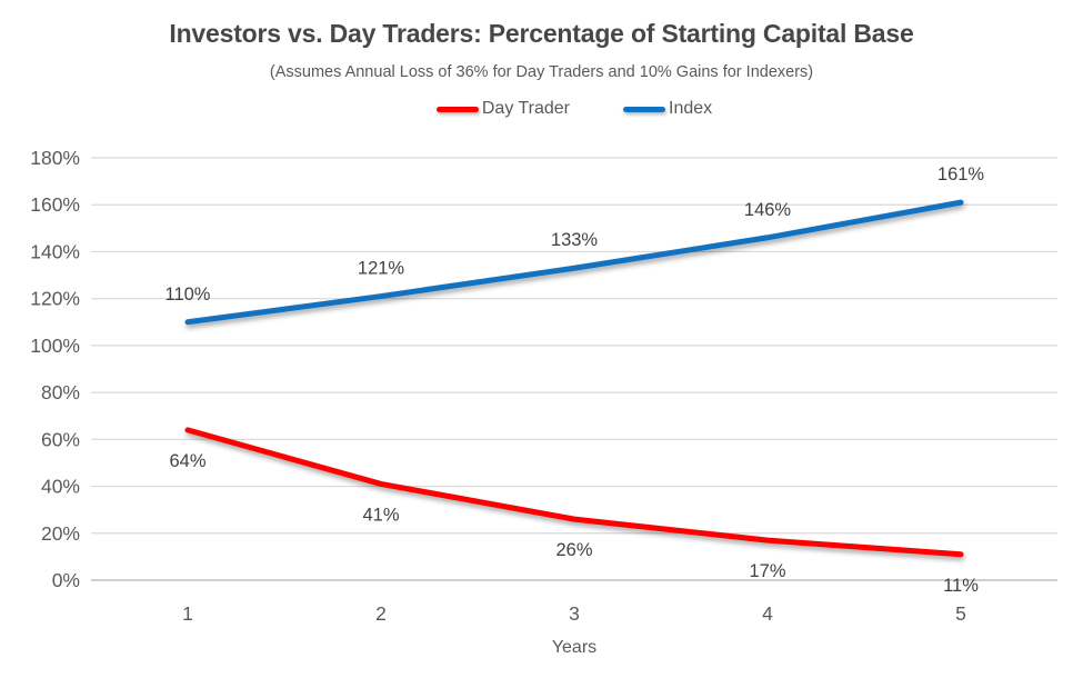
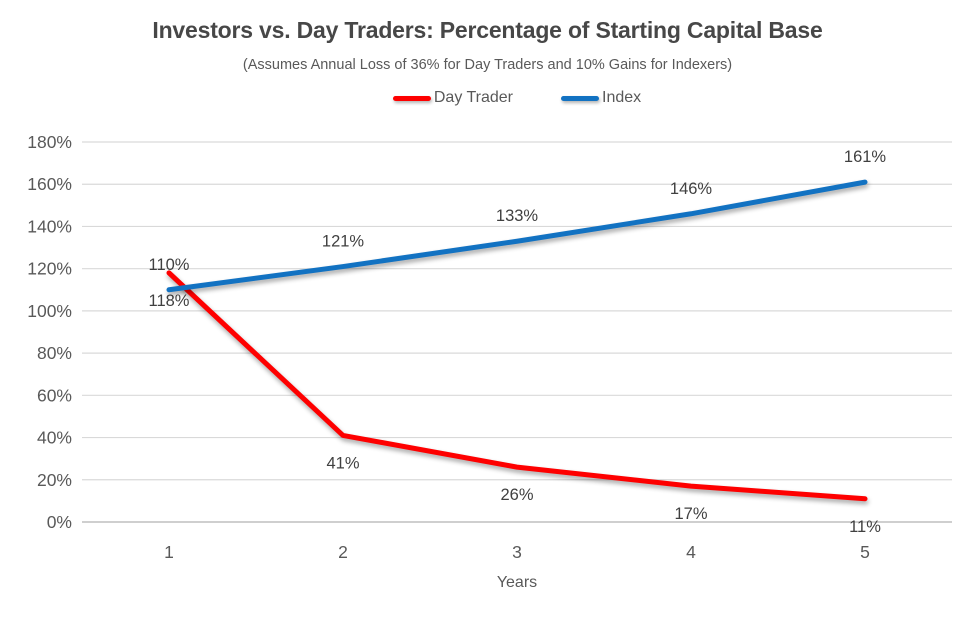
Day Trader/1: 64% -> 118%
